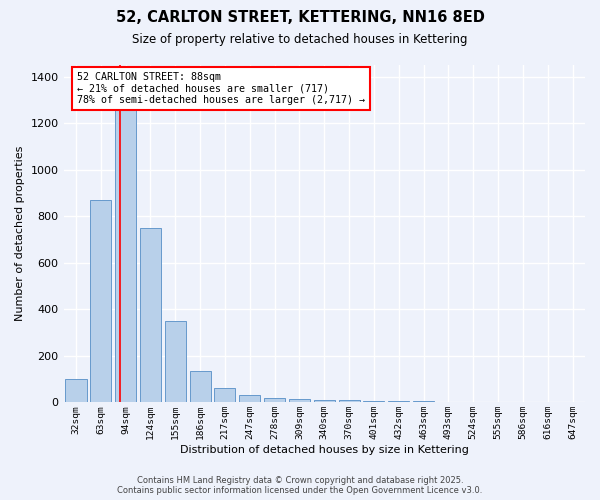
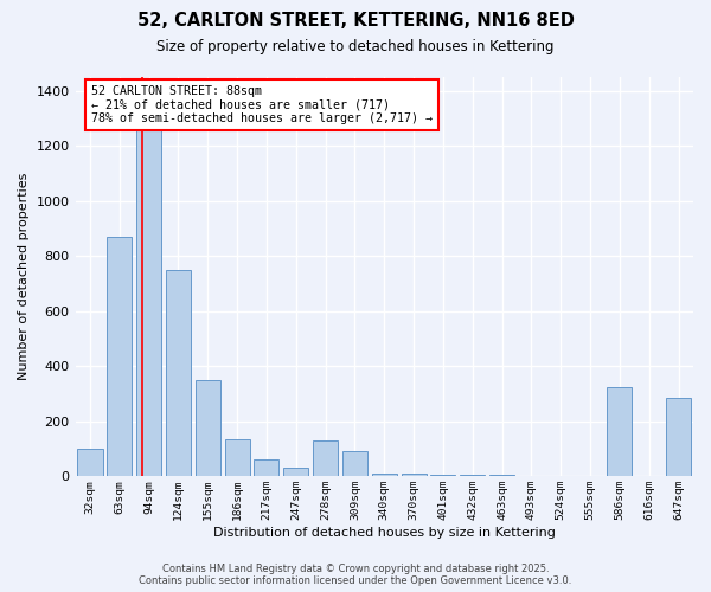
278sqm: 20 -> 130
309sqm: 15 -> 90
586sqm: 1 -> 325
647sqm: 1 -> 285
